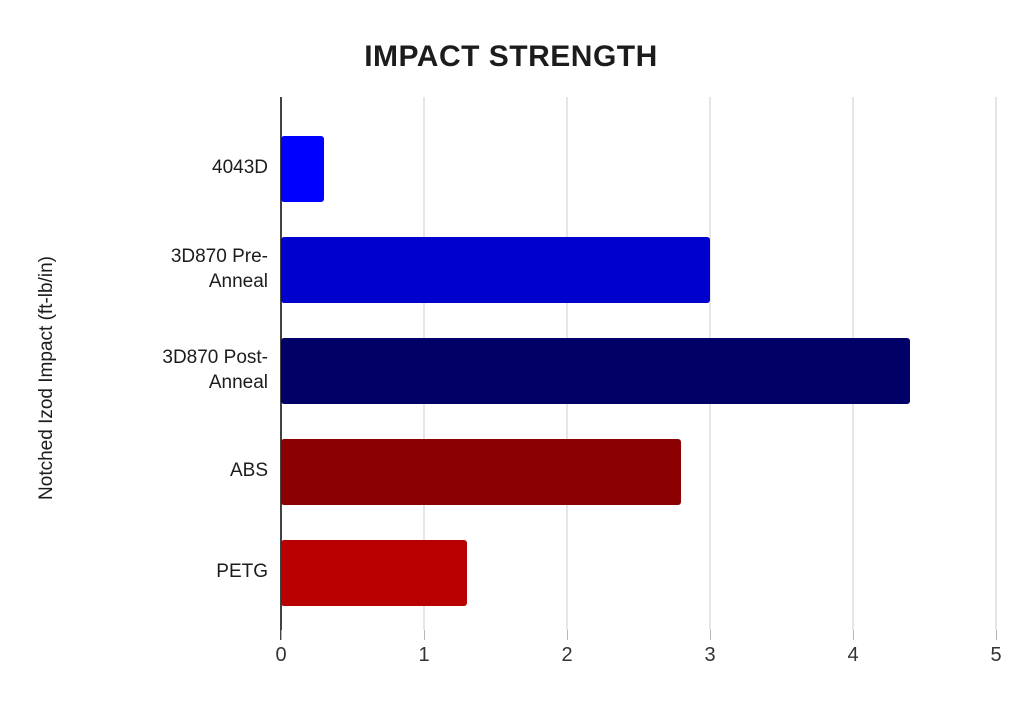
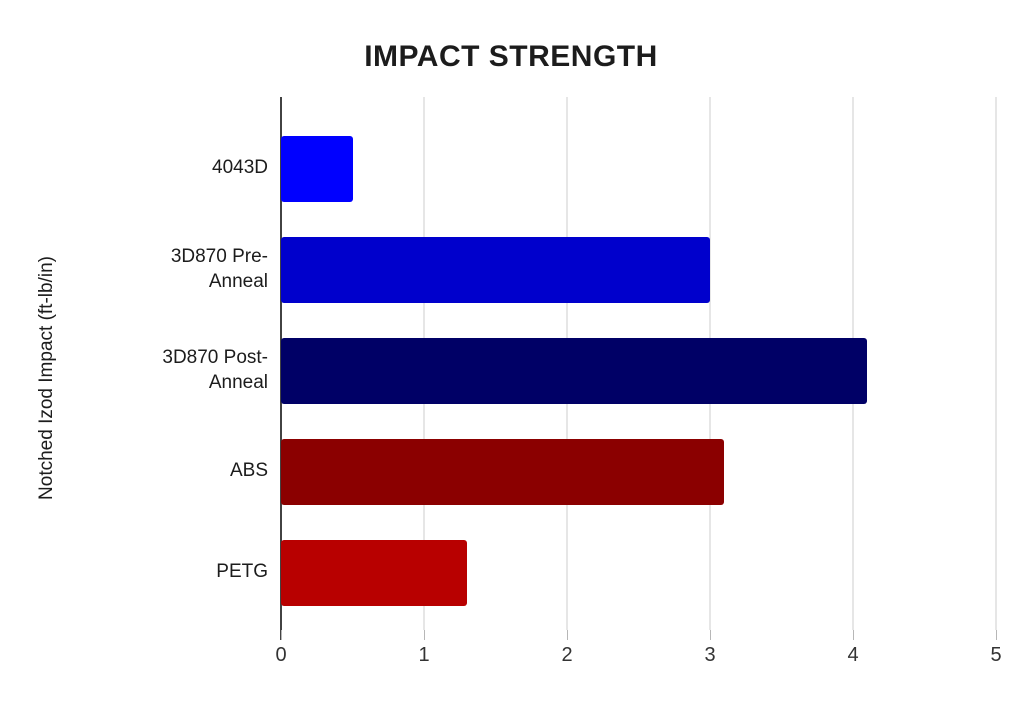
4043D: 0.3 -> 0.5
3D870 Post-Anneal: 4.4 -> 4.1
ABS: 2.8 -> 3.1
